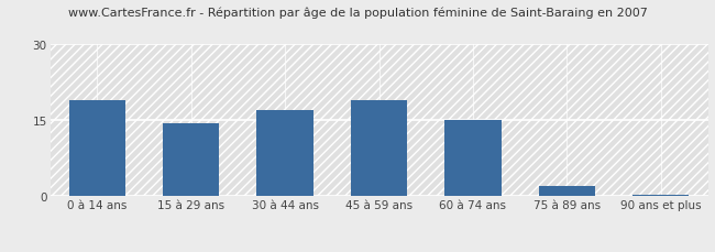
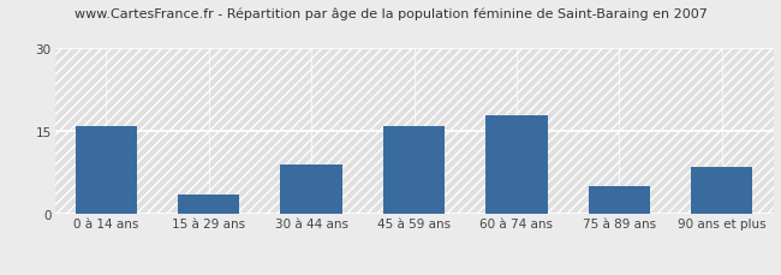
0 à 14 ans: 19.0 -> 16.0
15 à 29 ans: 14.5 -> 3.5
30 à 44 ans: 17.0 -> 9.0
45 à 59 ans: 19.0 -> 16.0
60 à 74 ans: 15.0 -> 18.0
75 à 89 ans: 2.0 -> 5.0
90 ans et plus: 0.2 -> 8.5
